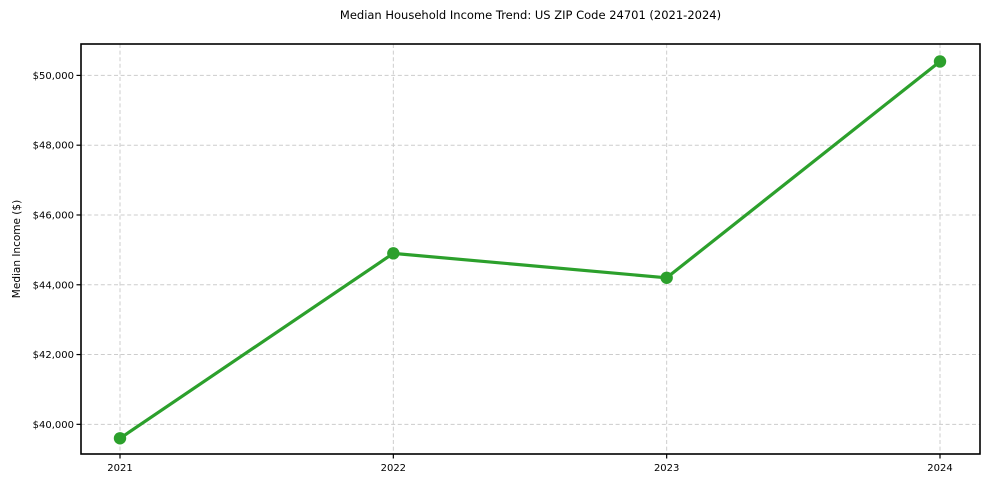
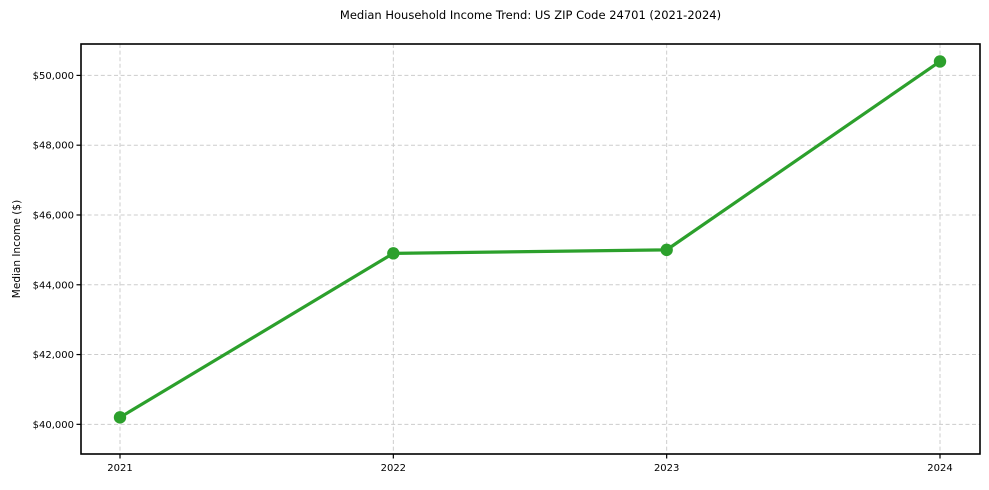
2021: $39600 -> $40200
2023: $44200 -> $45000
